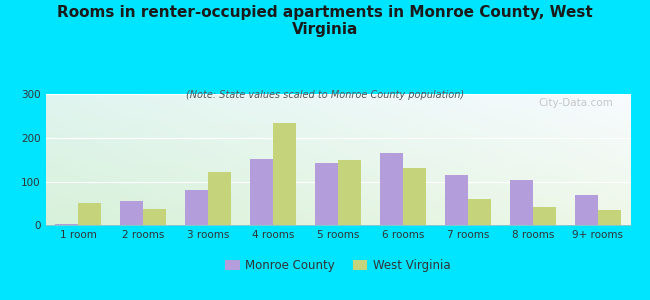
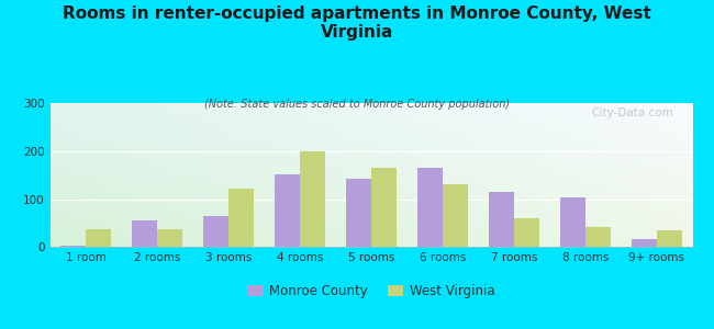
West Virginia/1 room: 50 -> 37
Monroe County/3 rooms: 80 -> 65
West Virginia/4 rooms: 235 -> 200
West Virginia/5 rooms: 150 -> 165
Monroe County/9+ rooms: 70 -> 17
